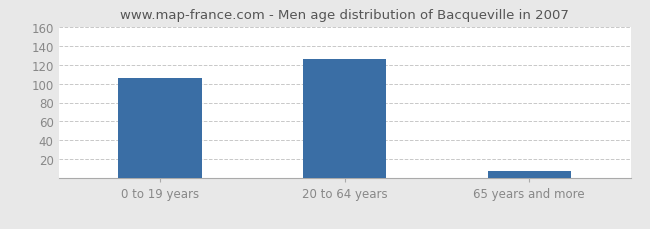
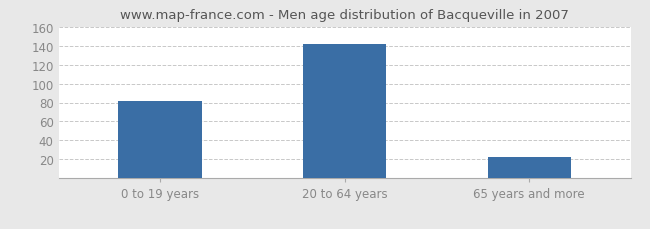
0 to 19 years: 106 -> 82
20 to 64 years: 126 -> 142
65 years and more: 8 -> 23
